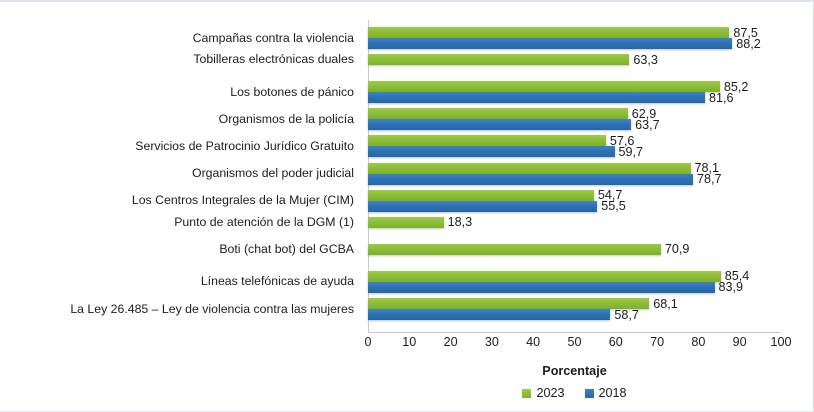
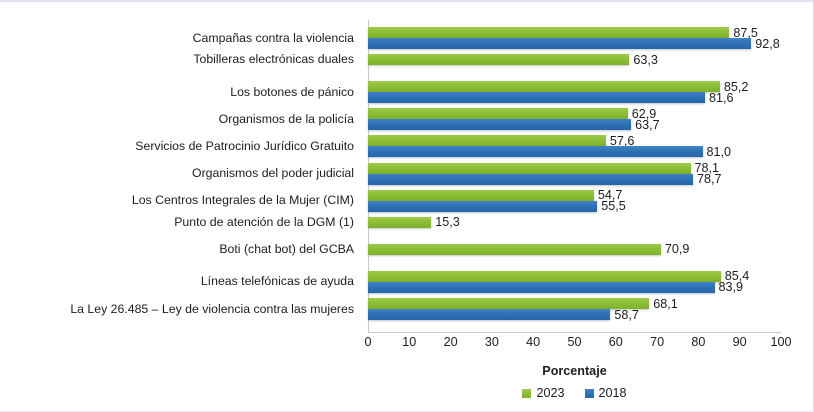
2018/Campañas contra la violencia: 88,2 -> 92,8
2018/Servicios de Patrocinio Jurídico Gratuito: 59,7 -> 81,0
2023/Punto de atención de la DGM (1): 18,3 -> 15,3
